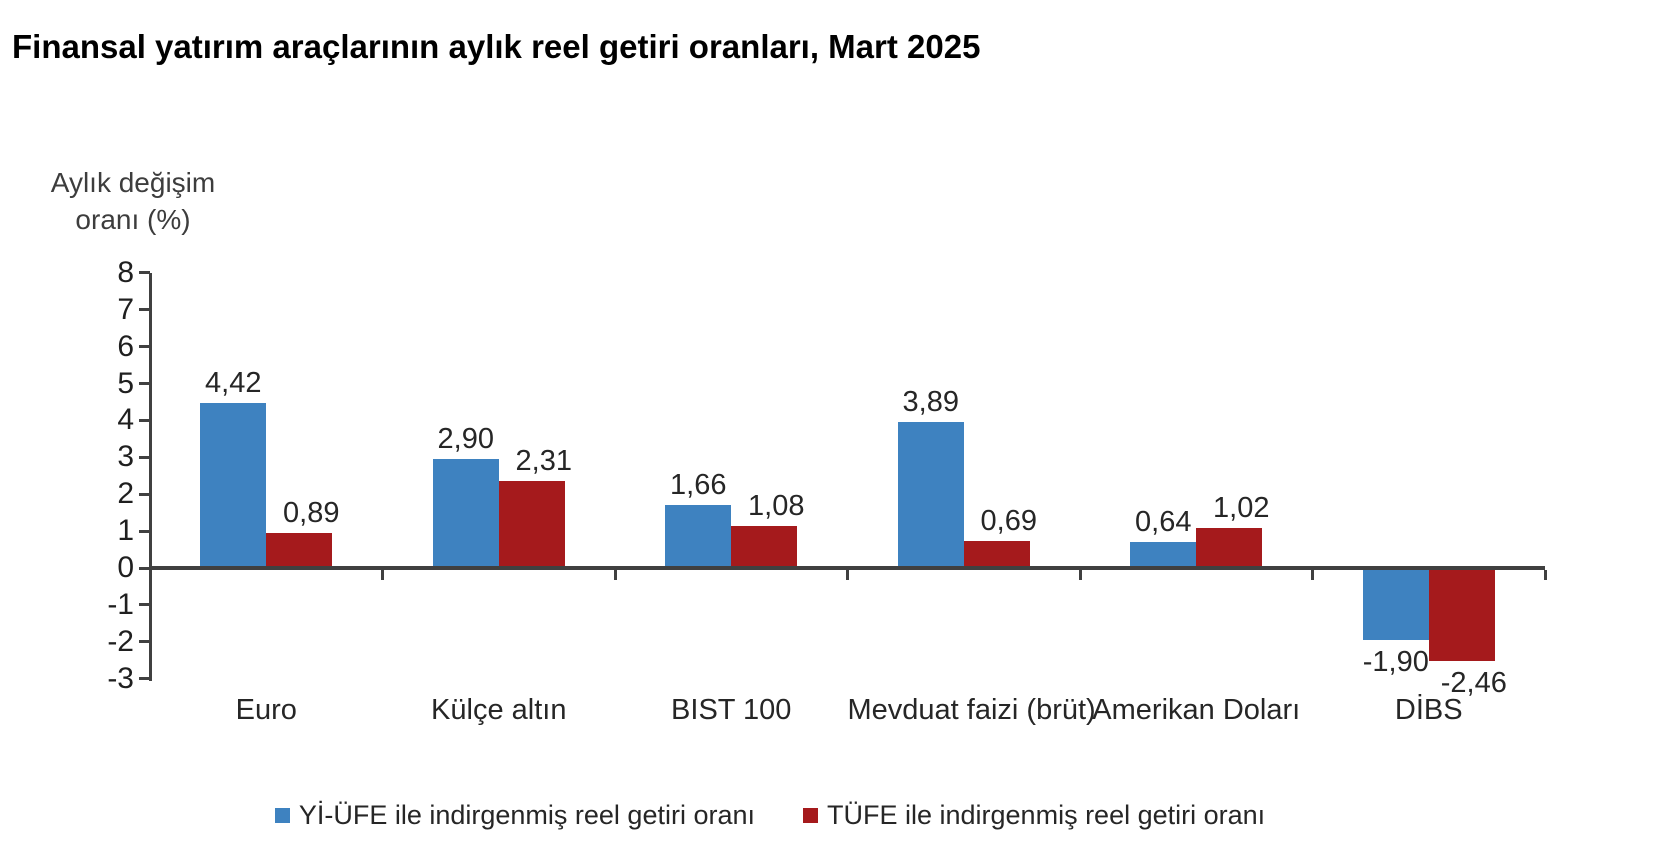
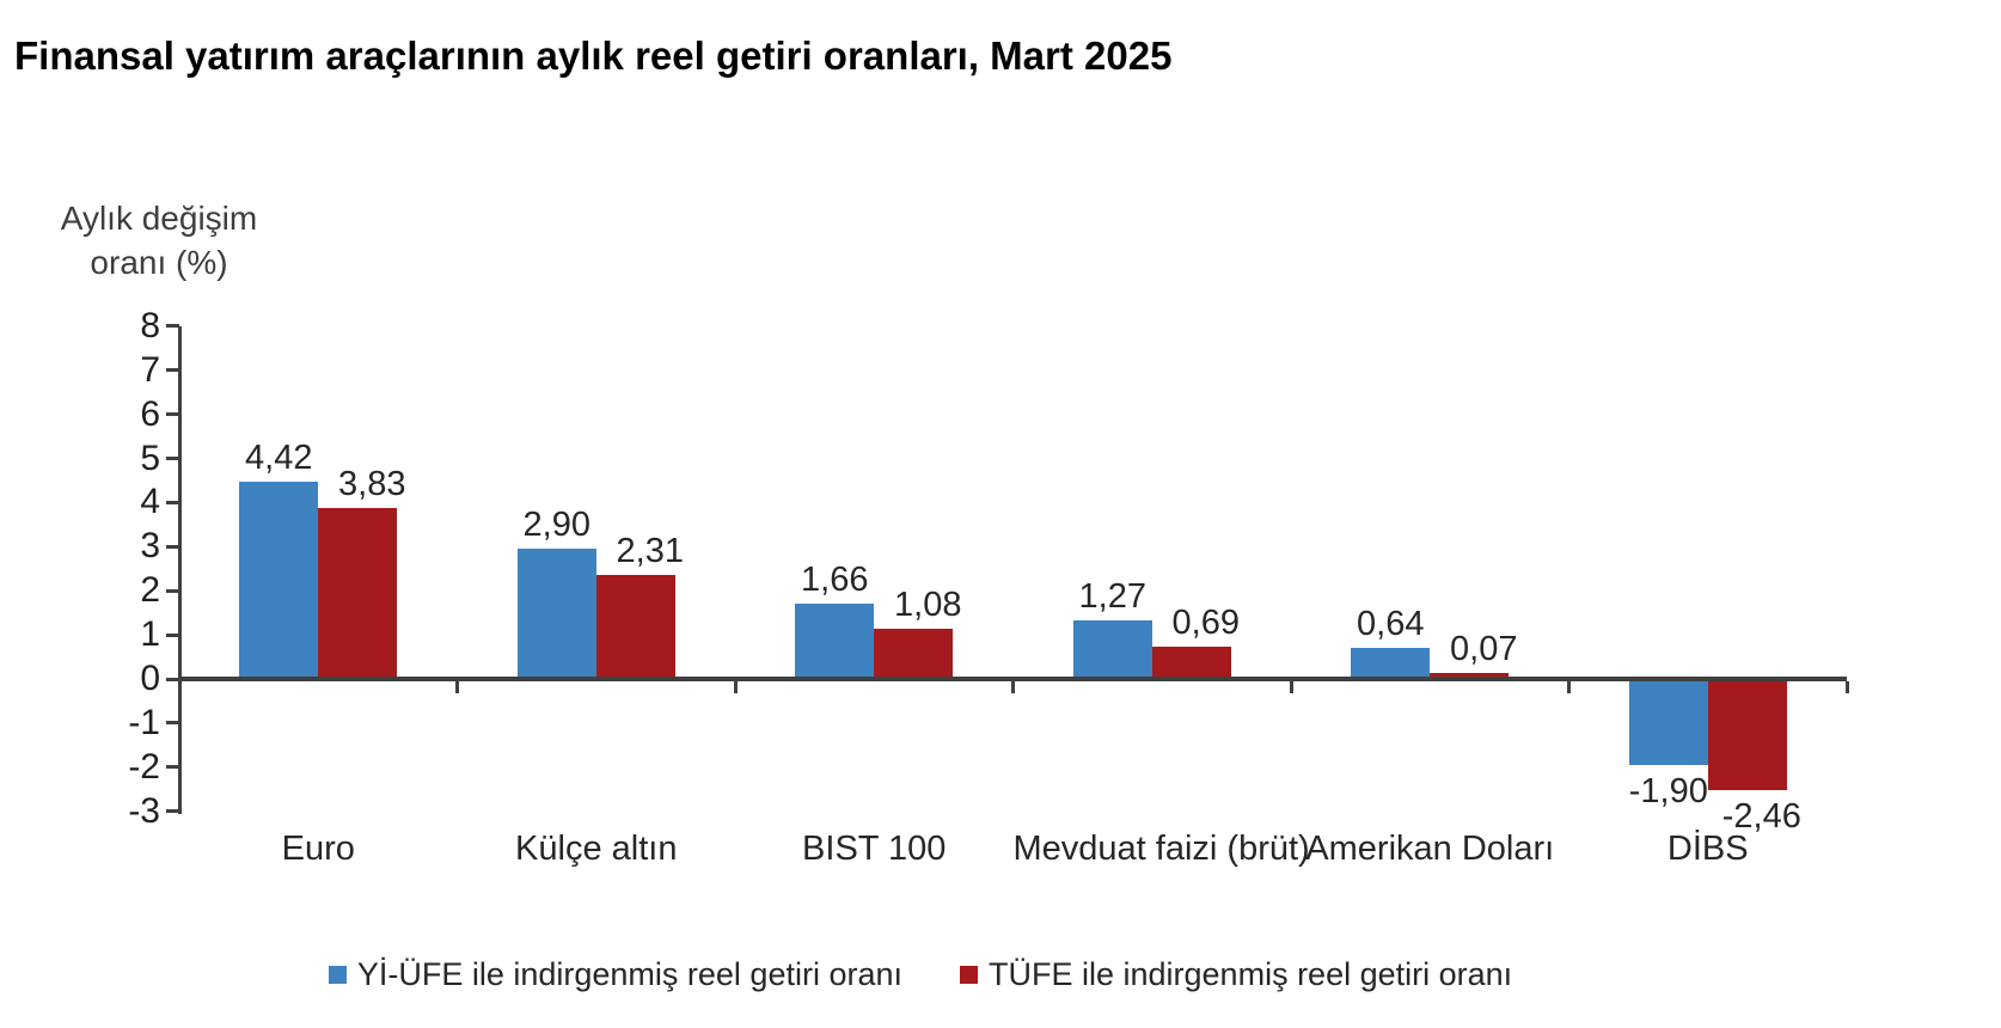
TÜFE ile indirgenmiş reel getiri oranı/Euro: 0,89 -> 3,83
Yİ-ÜFE ile indirgenmiş reel getiri oranı/Mevduat faizi (brüt): 3,89 -> 1,27
TÜFE ile indirgenmiş reel getiri oranı/Amerikan Doları: 1,02 -> 0,07
